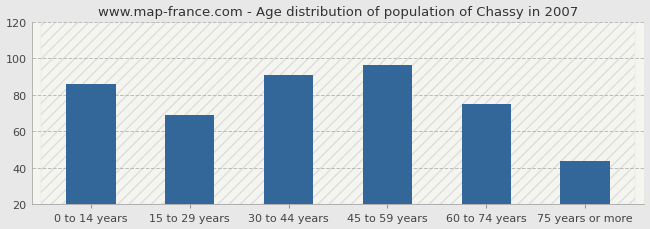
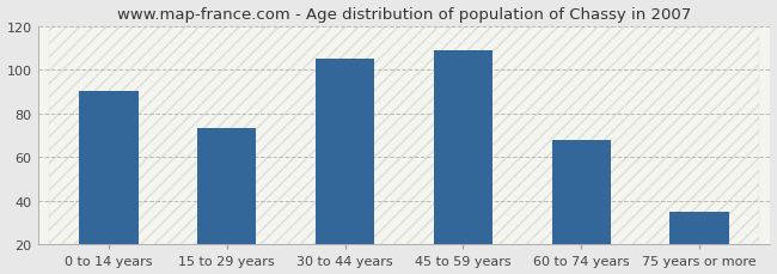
0 to 14 years: 86 -> 90
15 to 29 years: 69 -> 73
30 to 44 years: 91 -> 105
45 to 59 years: 96 -> 109
60 to 74 years: 75 -> 68
75 years or more: 44 -> 35
